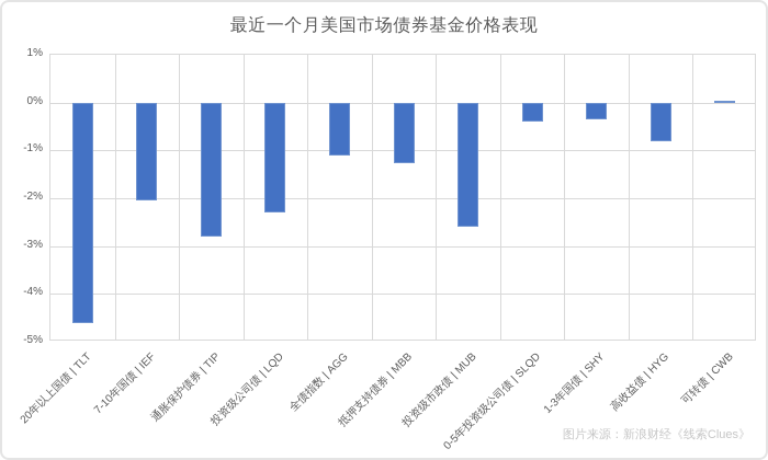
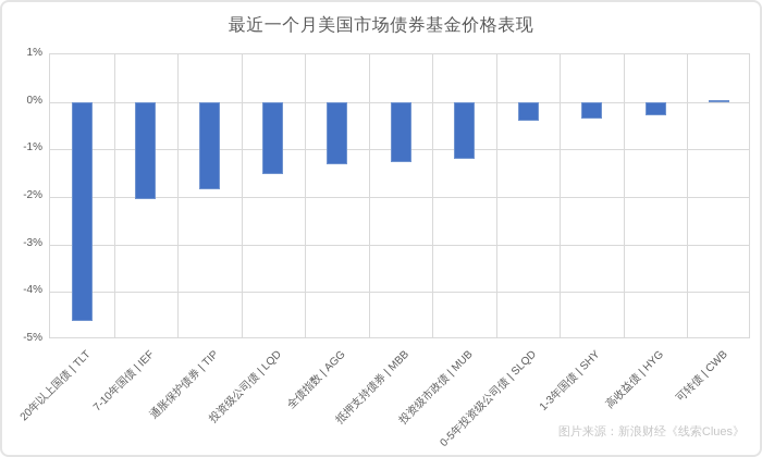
通胀保护债券 | TIP: -2.8% -> -1.8%
投资级公司债 | LQD: -2.3% -> -1.5%
全债指数 | AGG: -1.1% -> -1.3%
投资级市政债 | MUB: -2.6% -> -1.2%
高收益债 | HYG: -0.8% -> -0.3%
